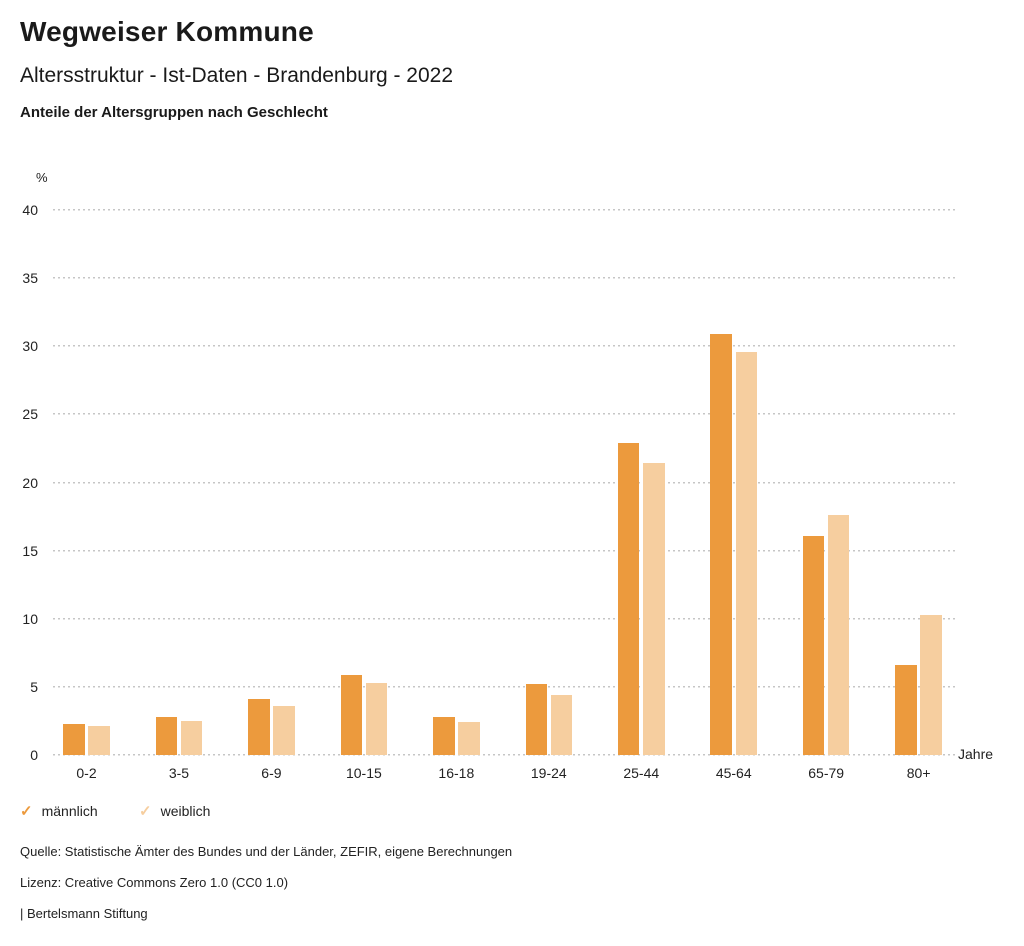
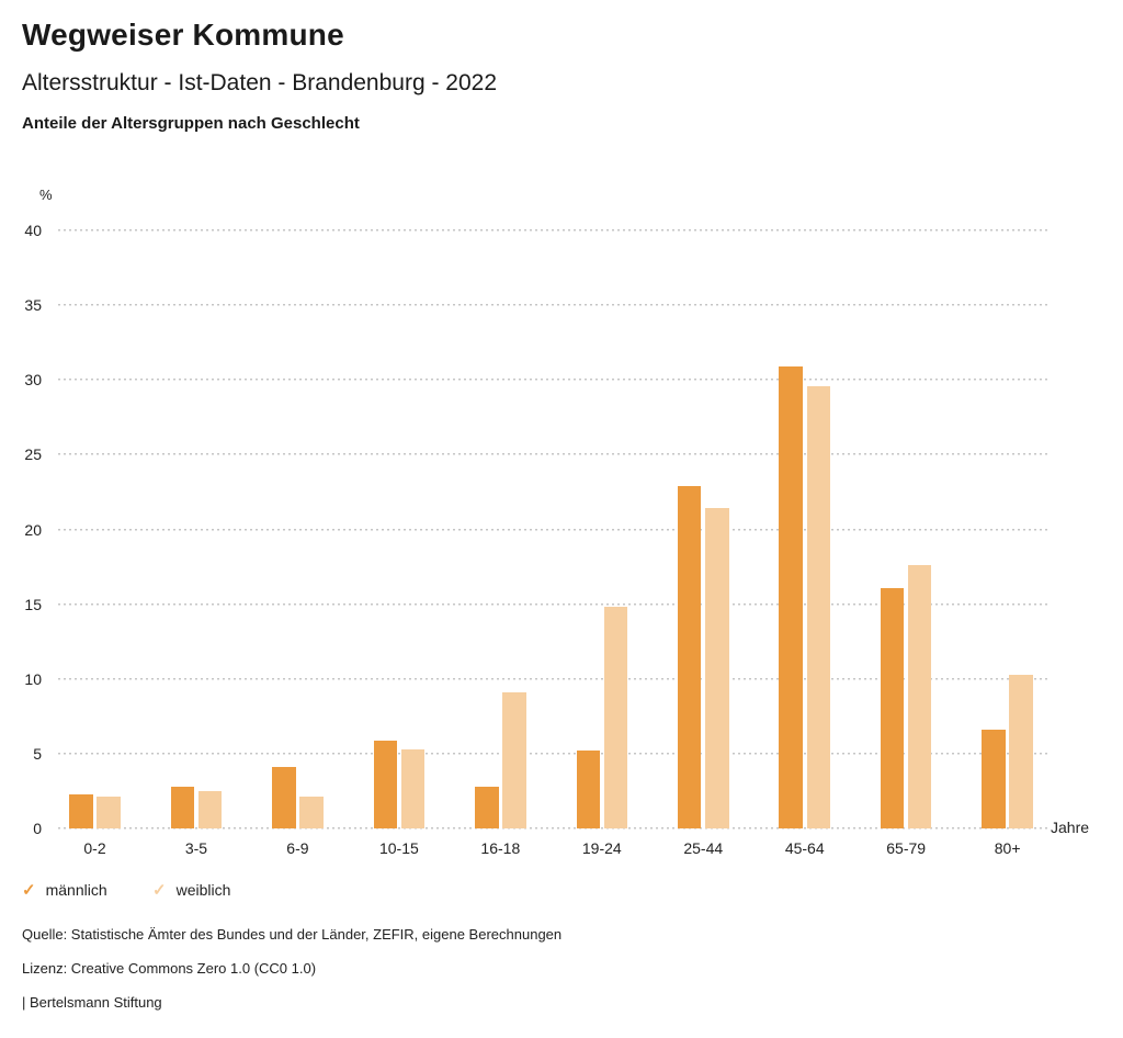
weiblich/6-9: 3.6 -> 2.1
weiblich/16-18: 2.4 -> 9.1
weiblich/19-24: 4.4 -> 14.8
